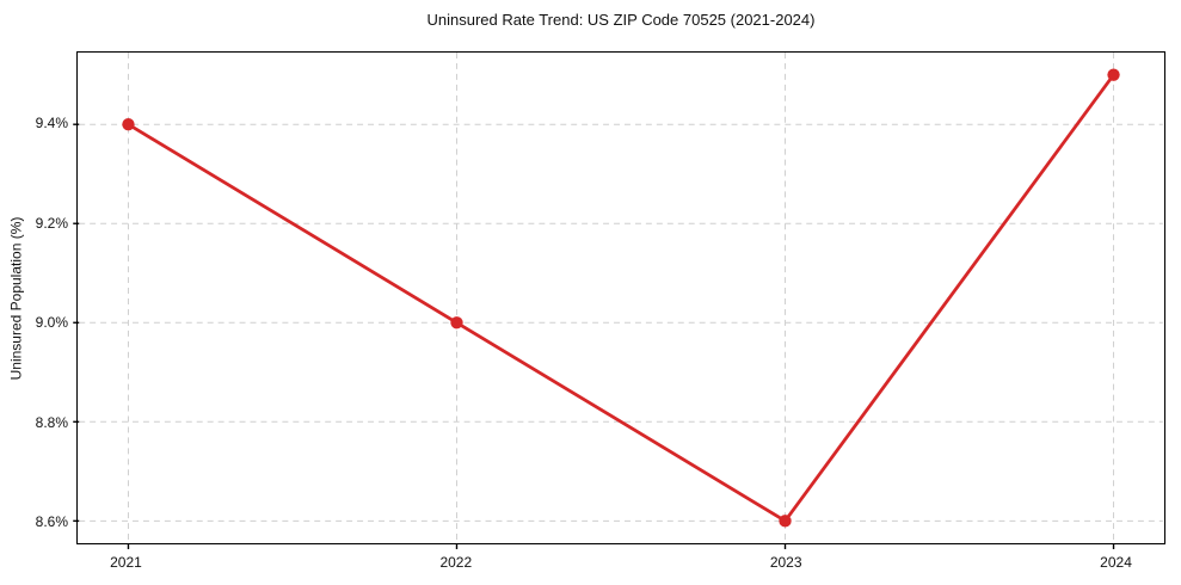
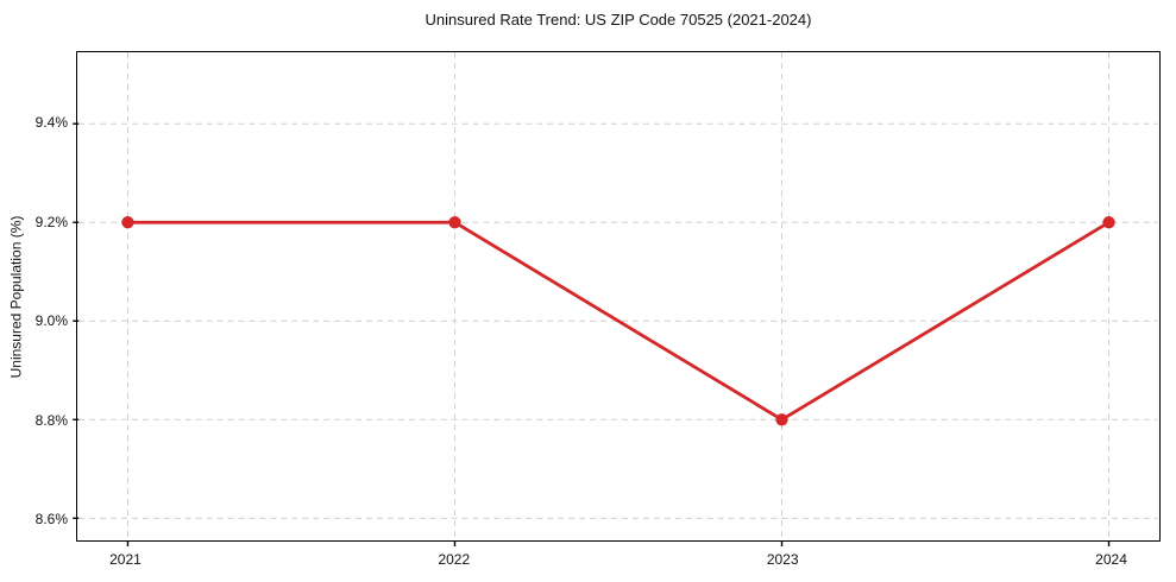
2021: 9.4% -> 9.2%
2022: 9.0% -> 9.2%
2023: 8.6% -> 8.8%
2024: 9.5% -> 9.2%
